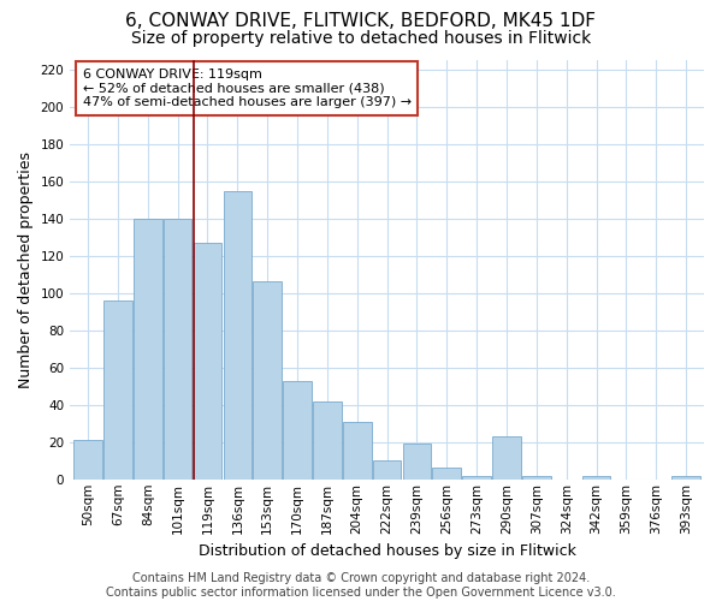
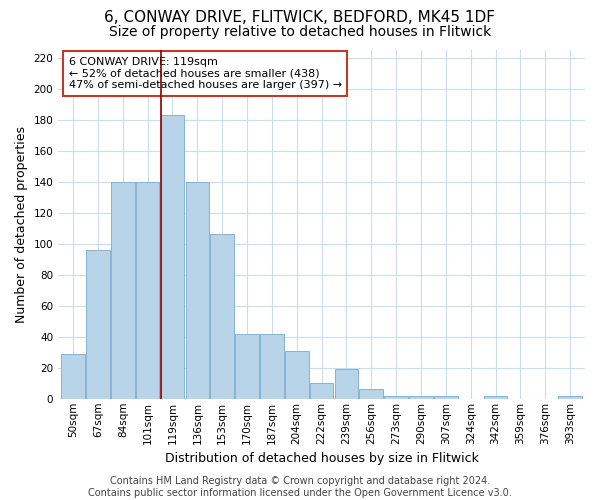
50sqm: 21 -> 29
119sqm: 127 -> 183
136sqm: 155 -> 140
170sqm: 53 -> 42
290sqm: 23 -> 2
